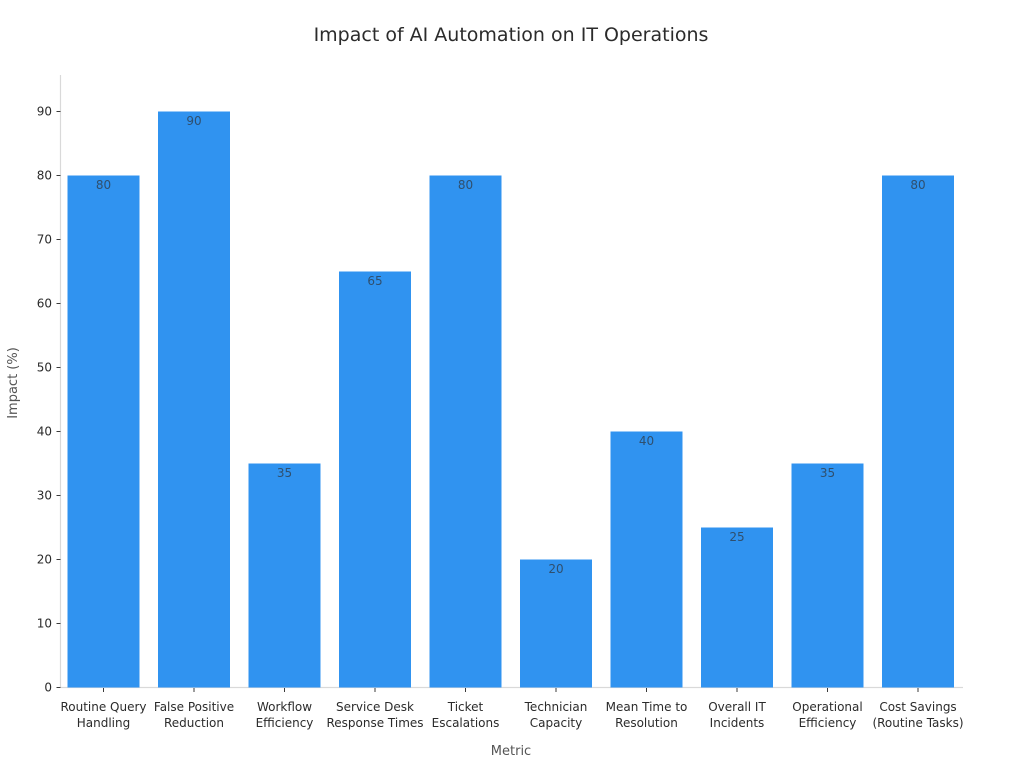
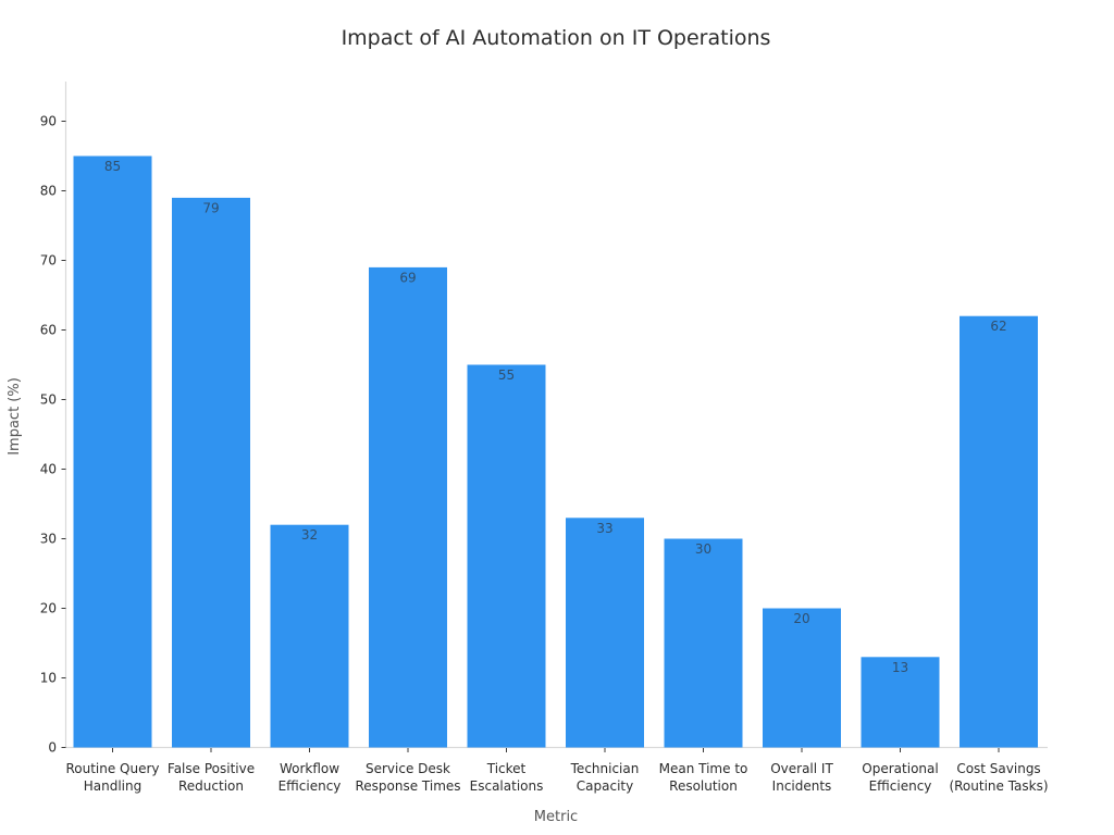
Routine Query Handling: 80 -> 85
False Positive Reduction: 90 -> 79
Workflow Efficiency: 35 -> 32
Service Desk Response Times: 65 -> 69
Ticket Escalations: 80 -> 55
Technician Capacity: 20 -> 33
Mean Time to Resolution: 40 -> 30
Overall IT Incidents: 25 -> 20
Operational Efficiency: 35 -> 13
Cost Savings (Routine Tasks): 80 -> 62
